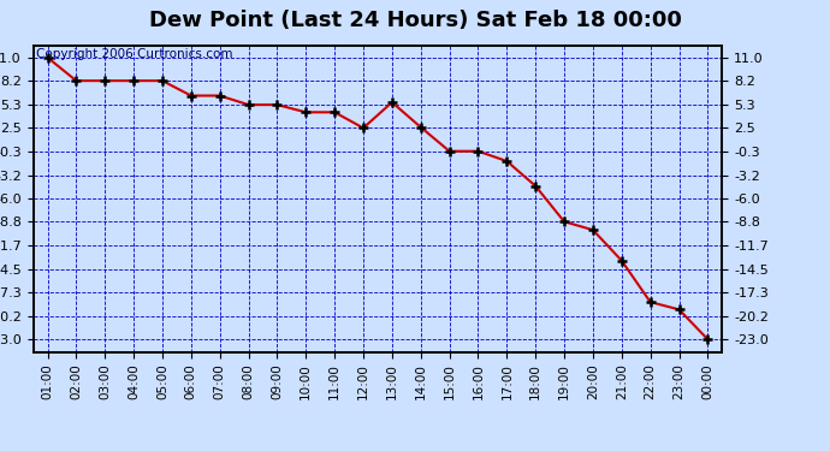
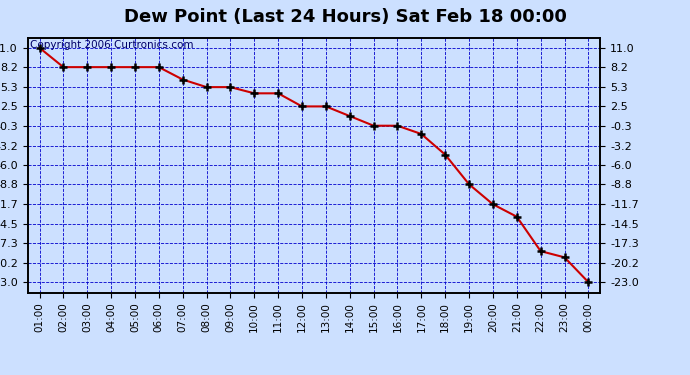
06:00: 6.4 -> 8.2
13:00: 5.6 -> 2.5
14:00: 2.6 -> 1.1
20:00: -9.8 -> -11.7
